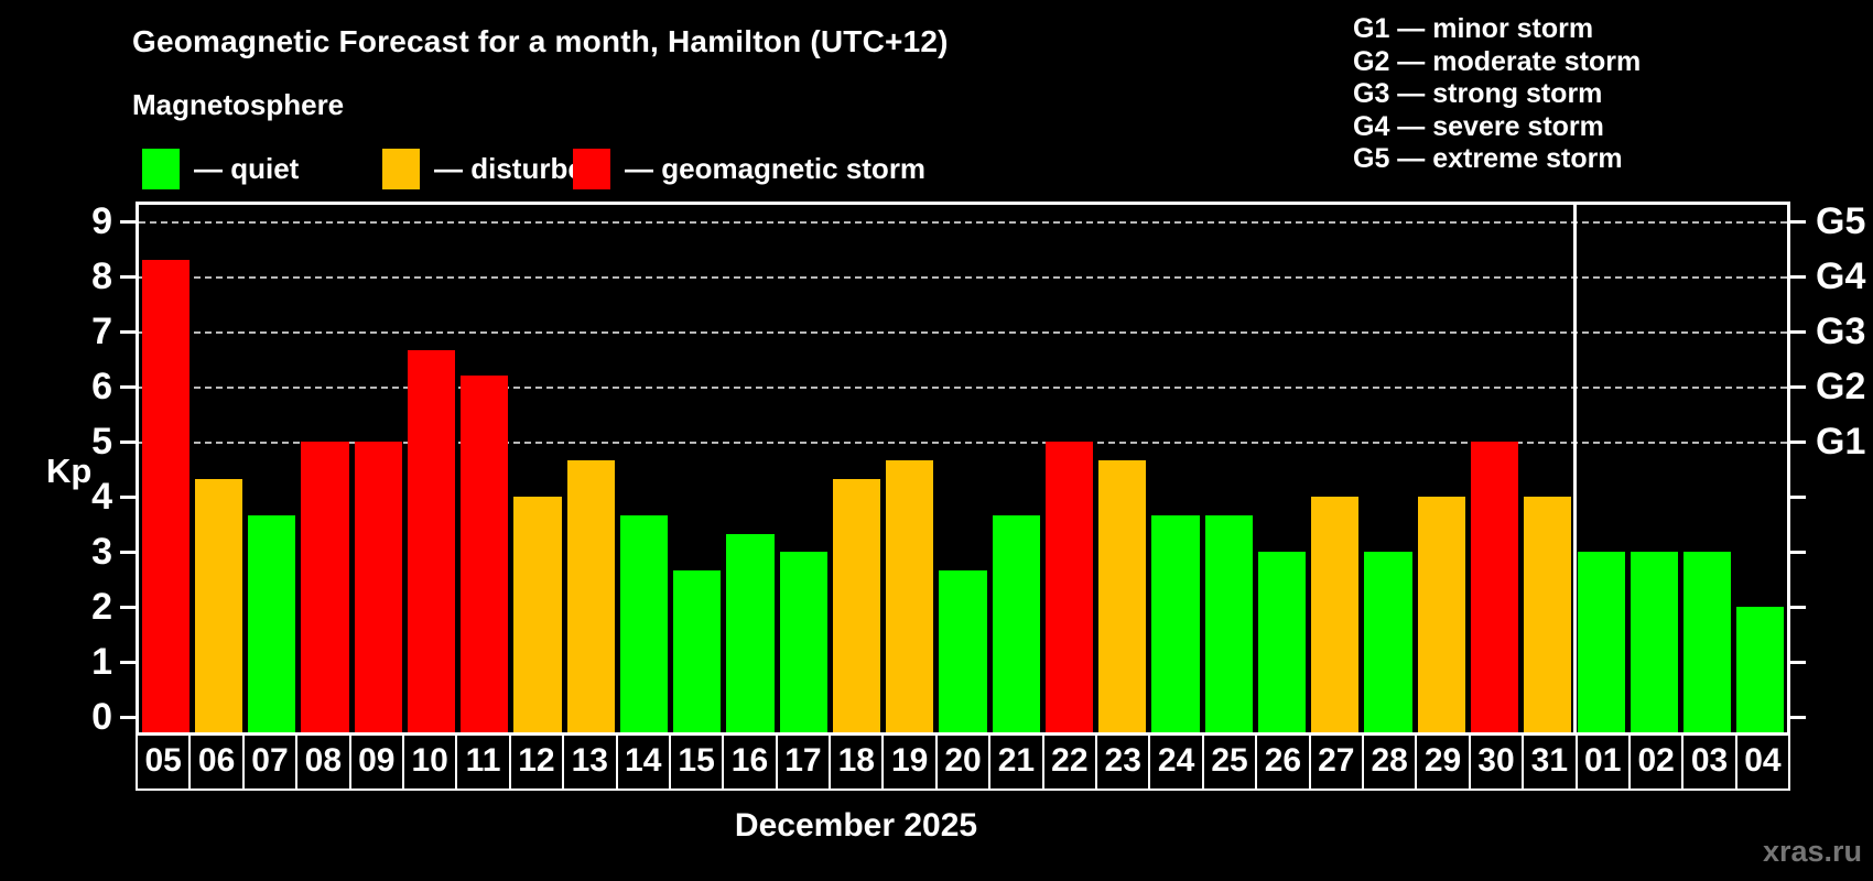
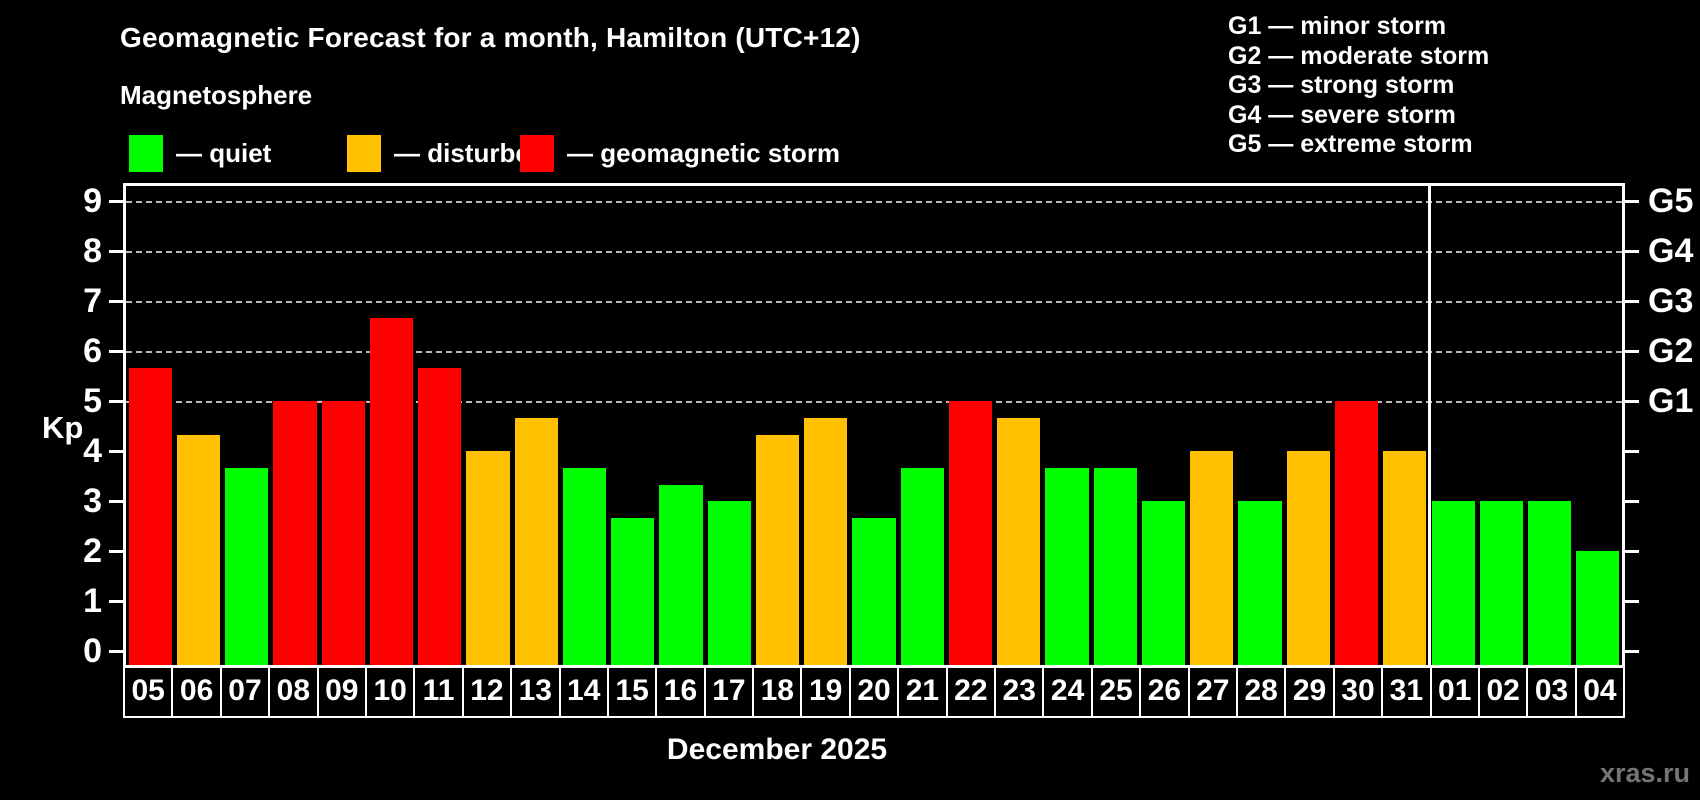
05: 8.3 -> 5.7
11: 6.2 -> 5.7
